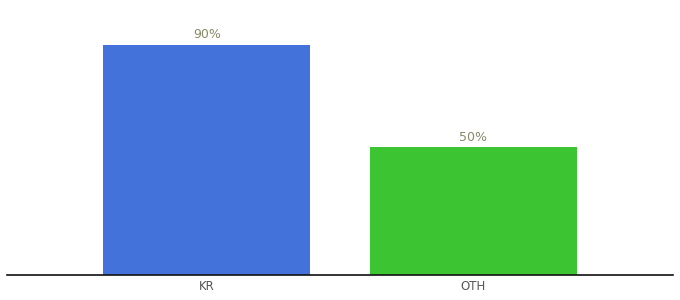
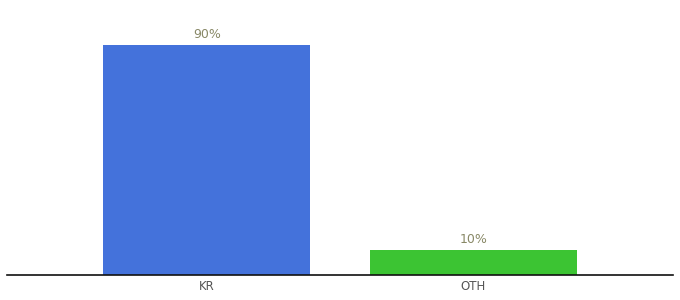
OTH: 50% -> 10%
